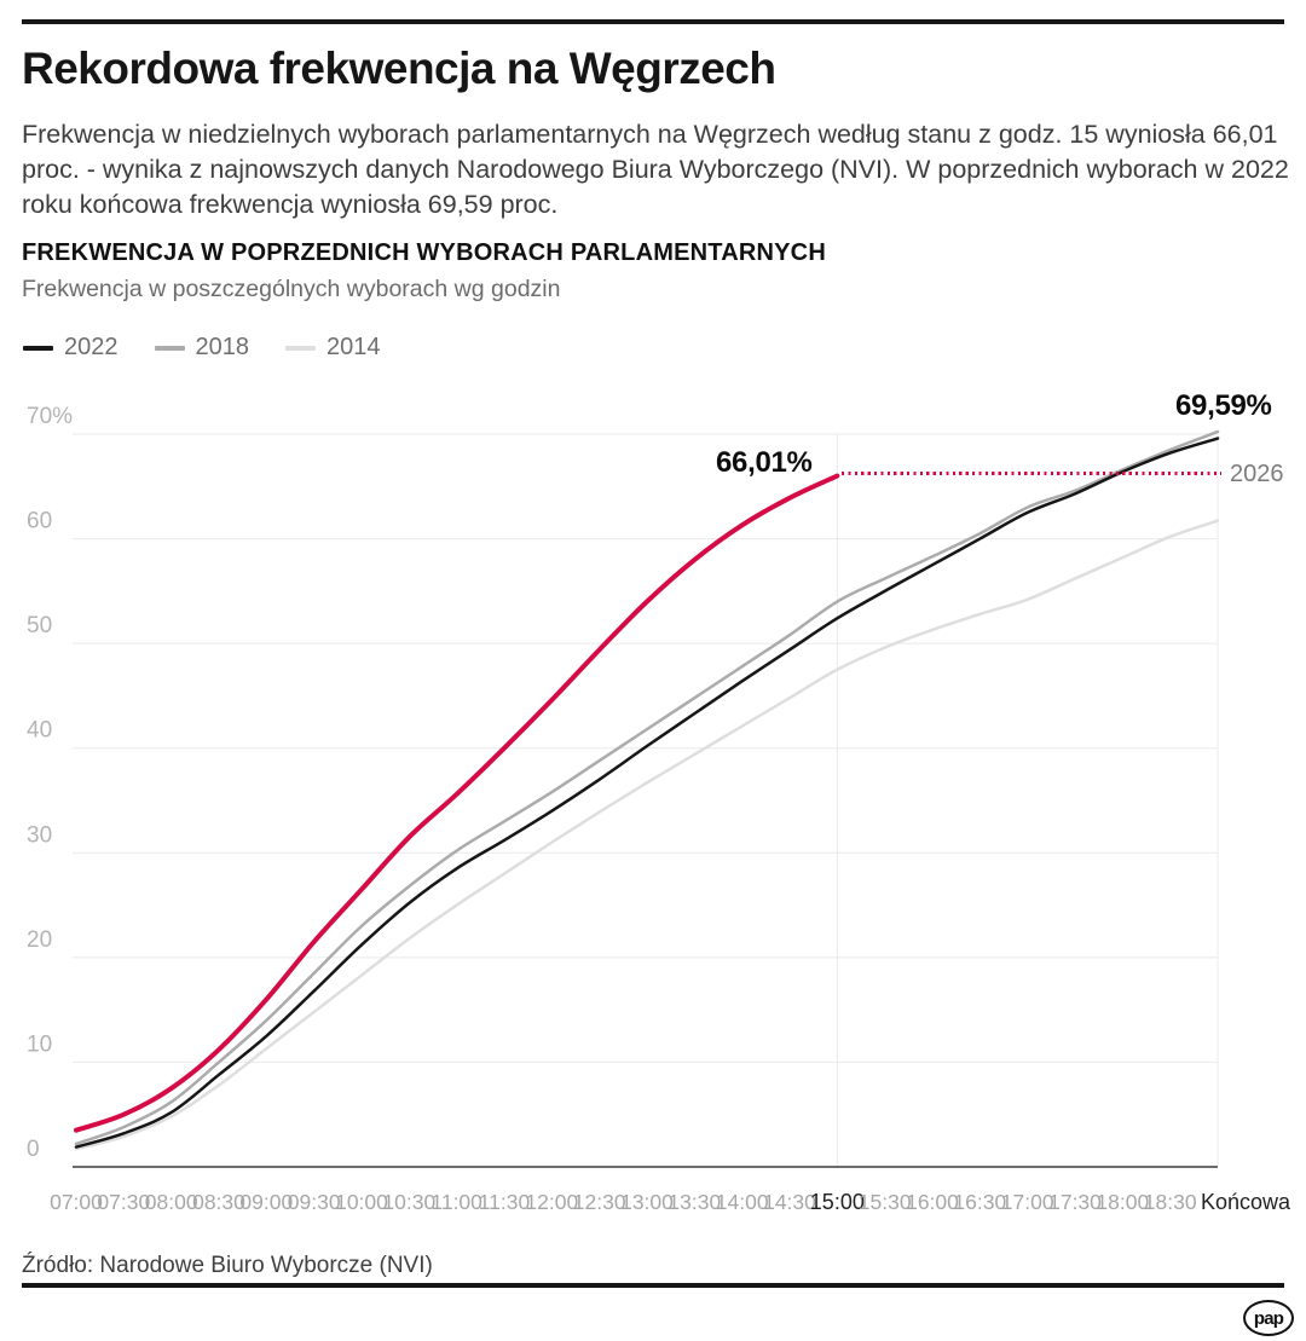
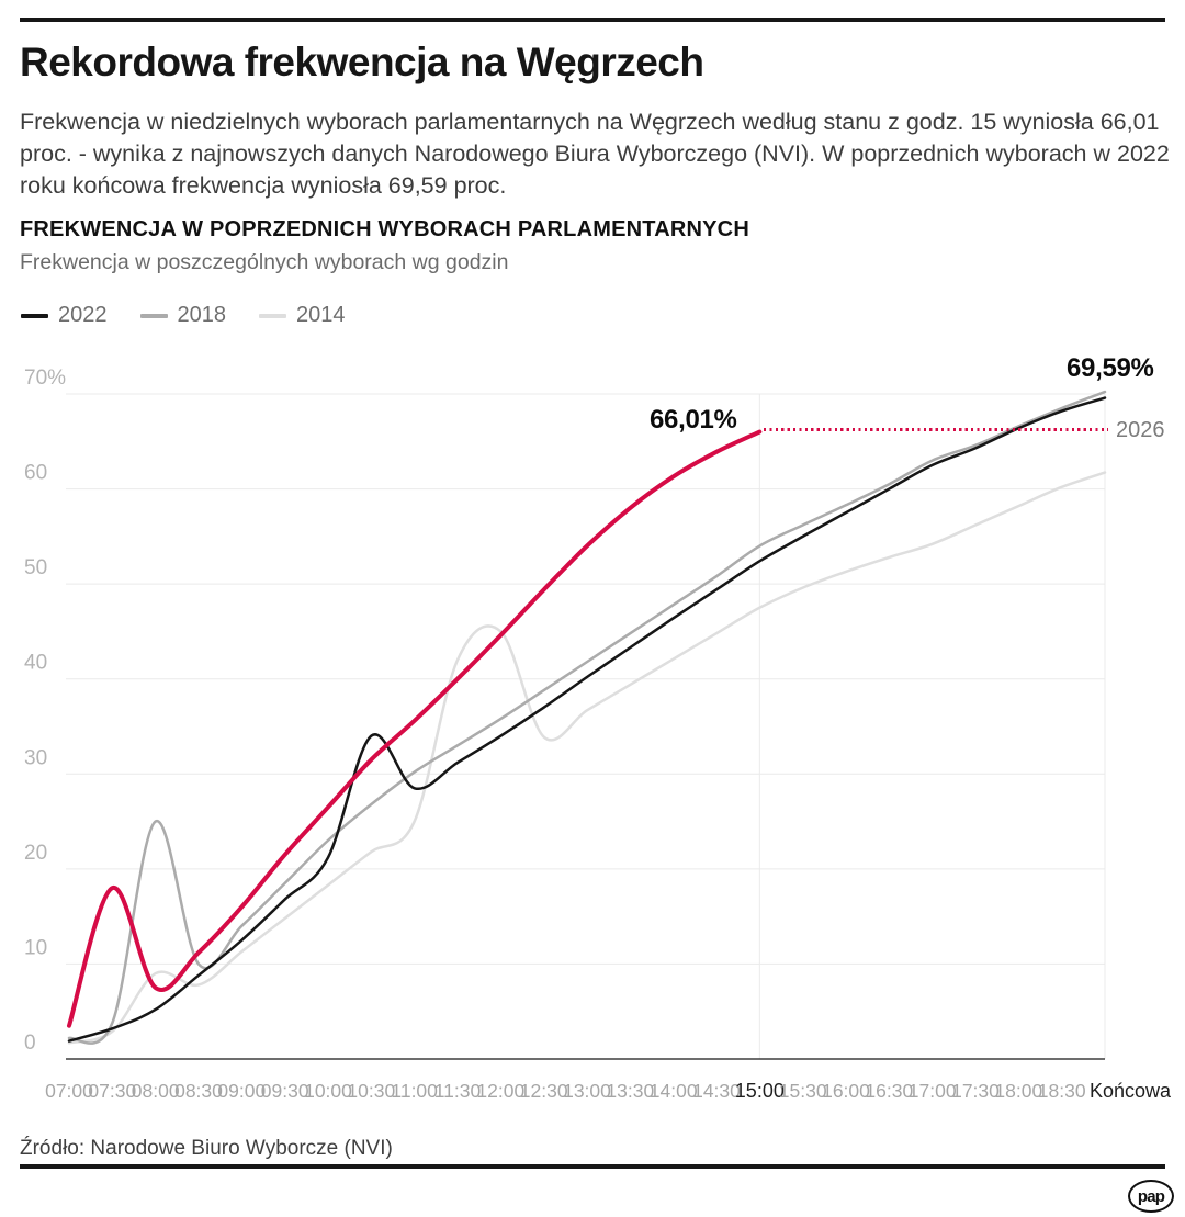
2026/07:30: 5% -> 18%
2018/08:00: 6% -> 25%
2014/08:00: 5% -> 9%
2022/10:30: 25% -> 34%
2014/11:30: 28% -> 42%
2014/12:00: 31% -> 45%
